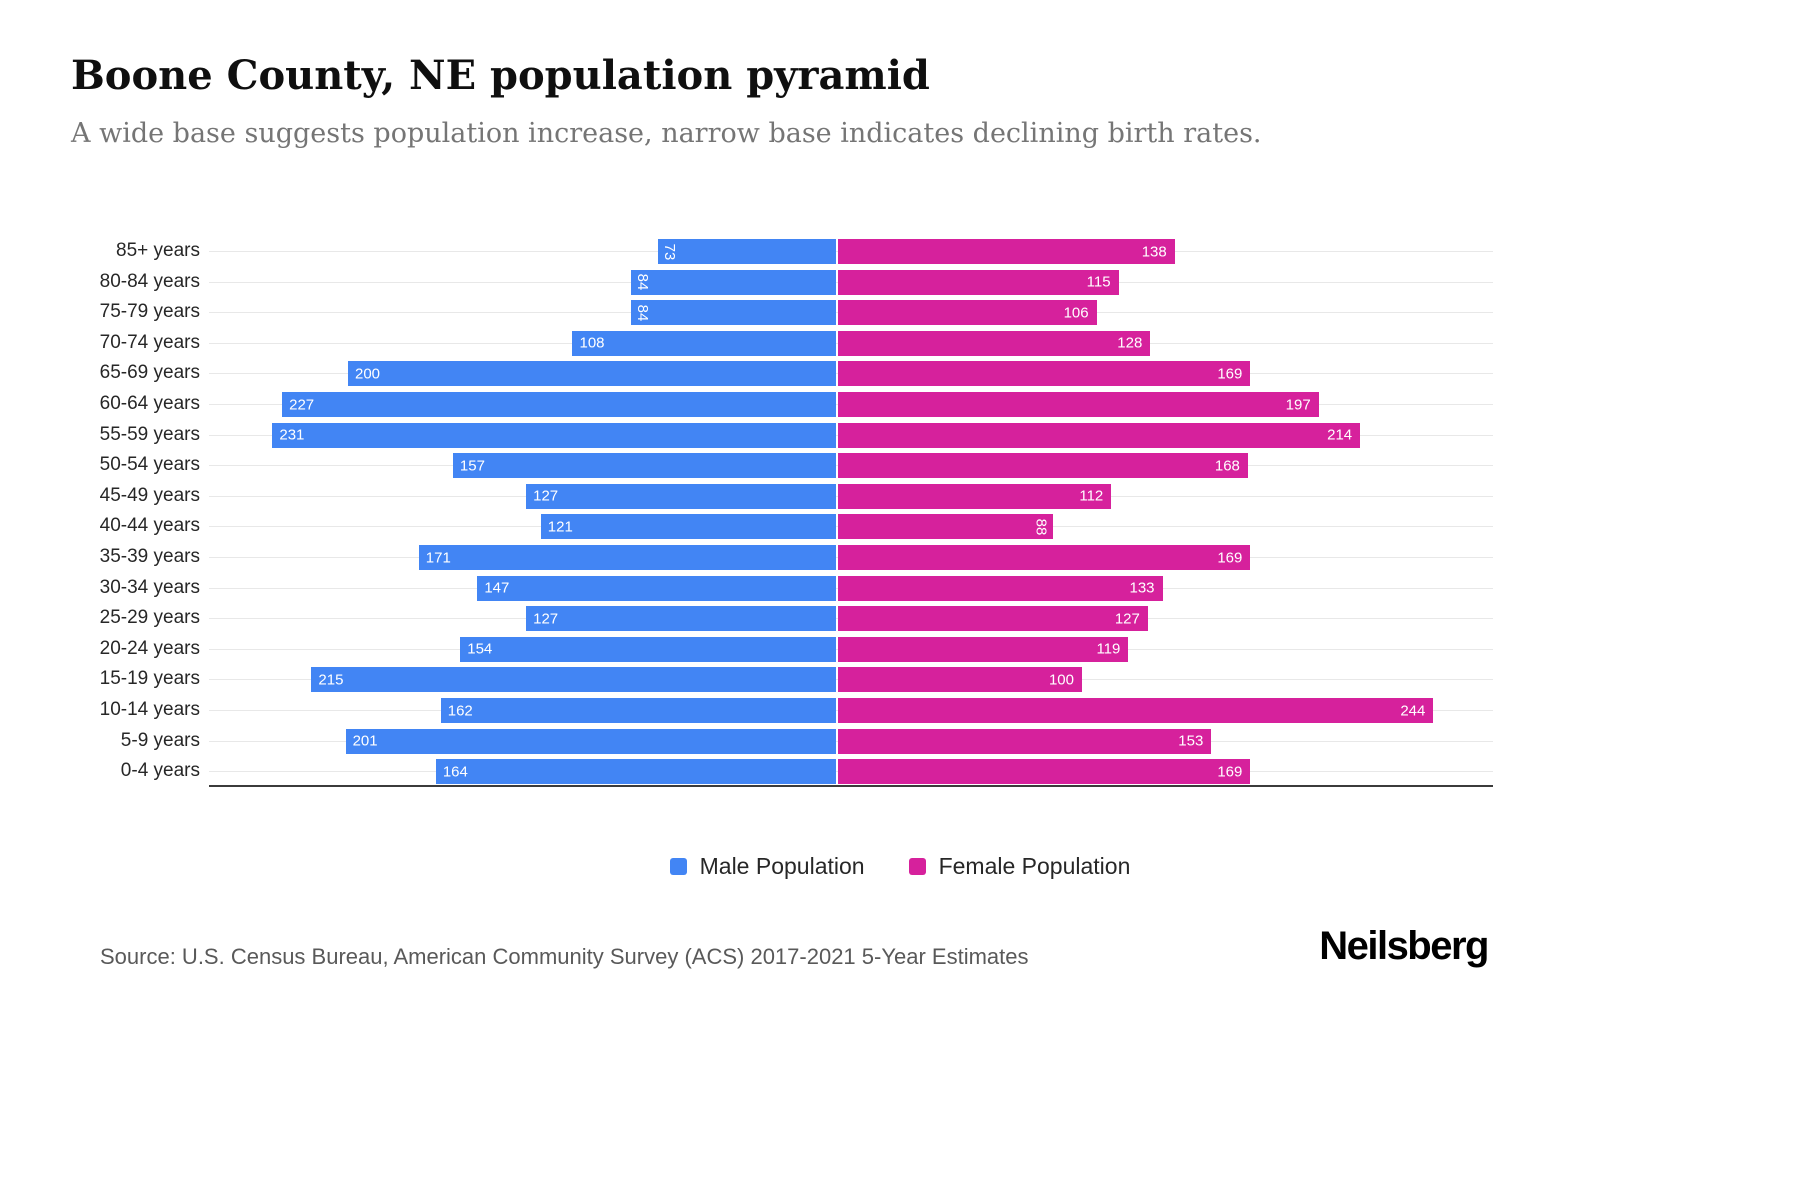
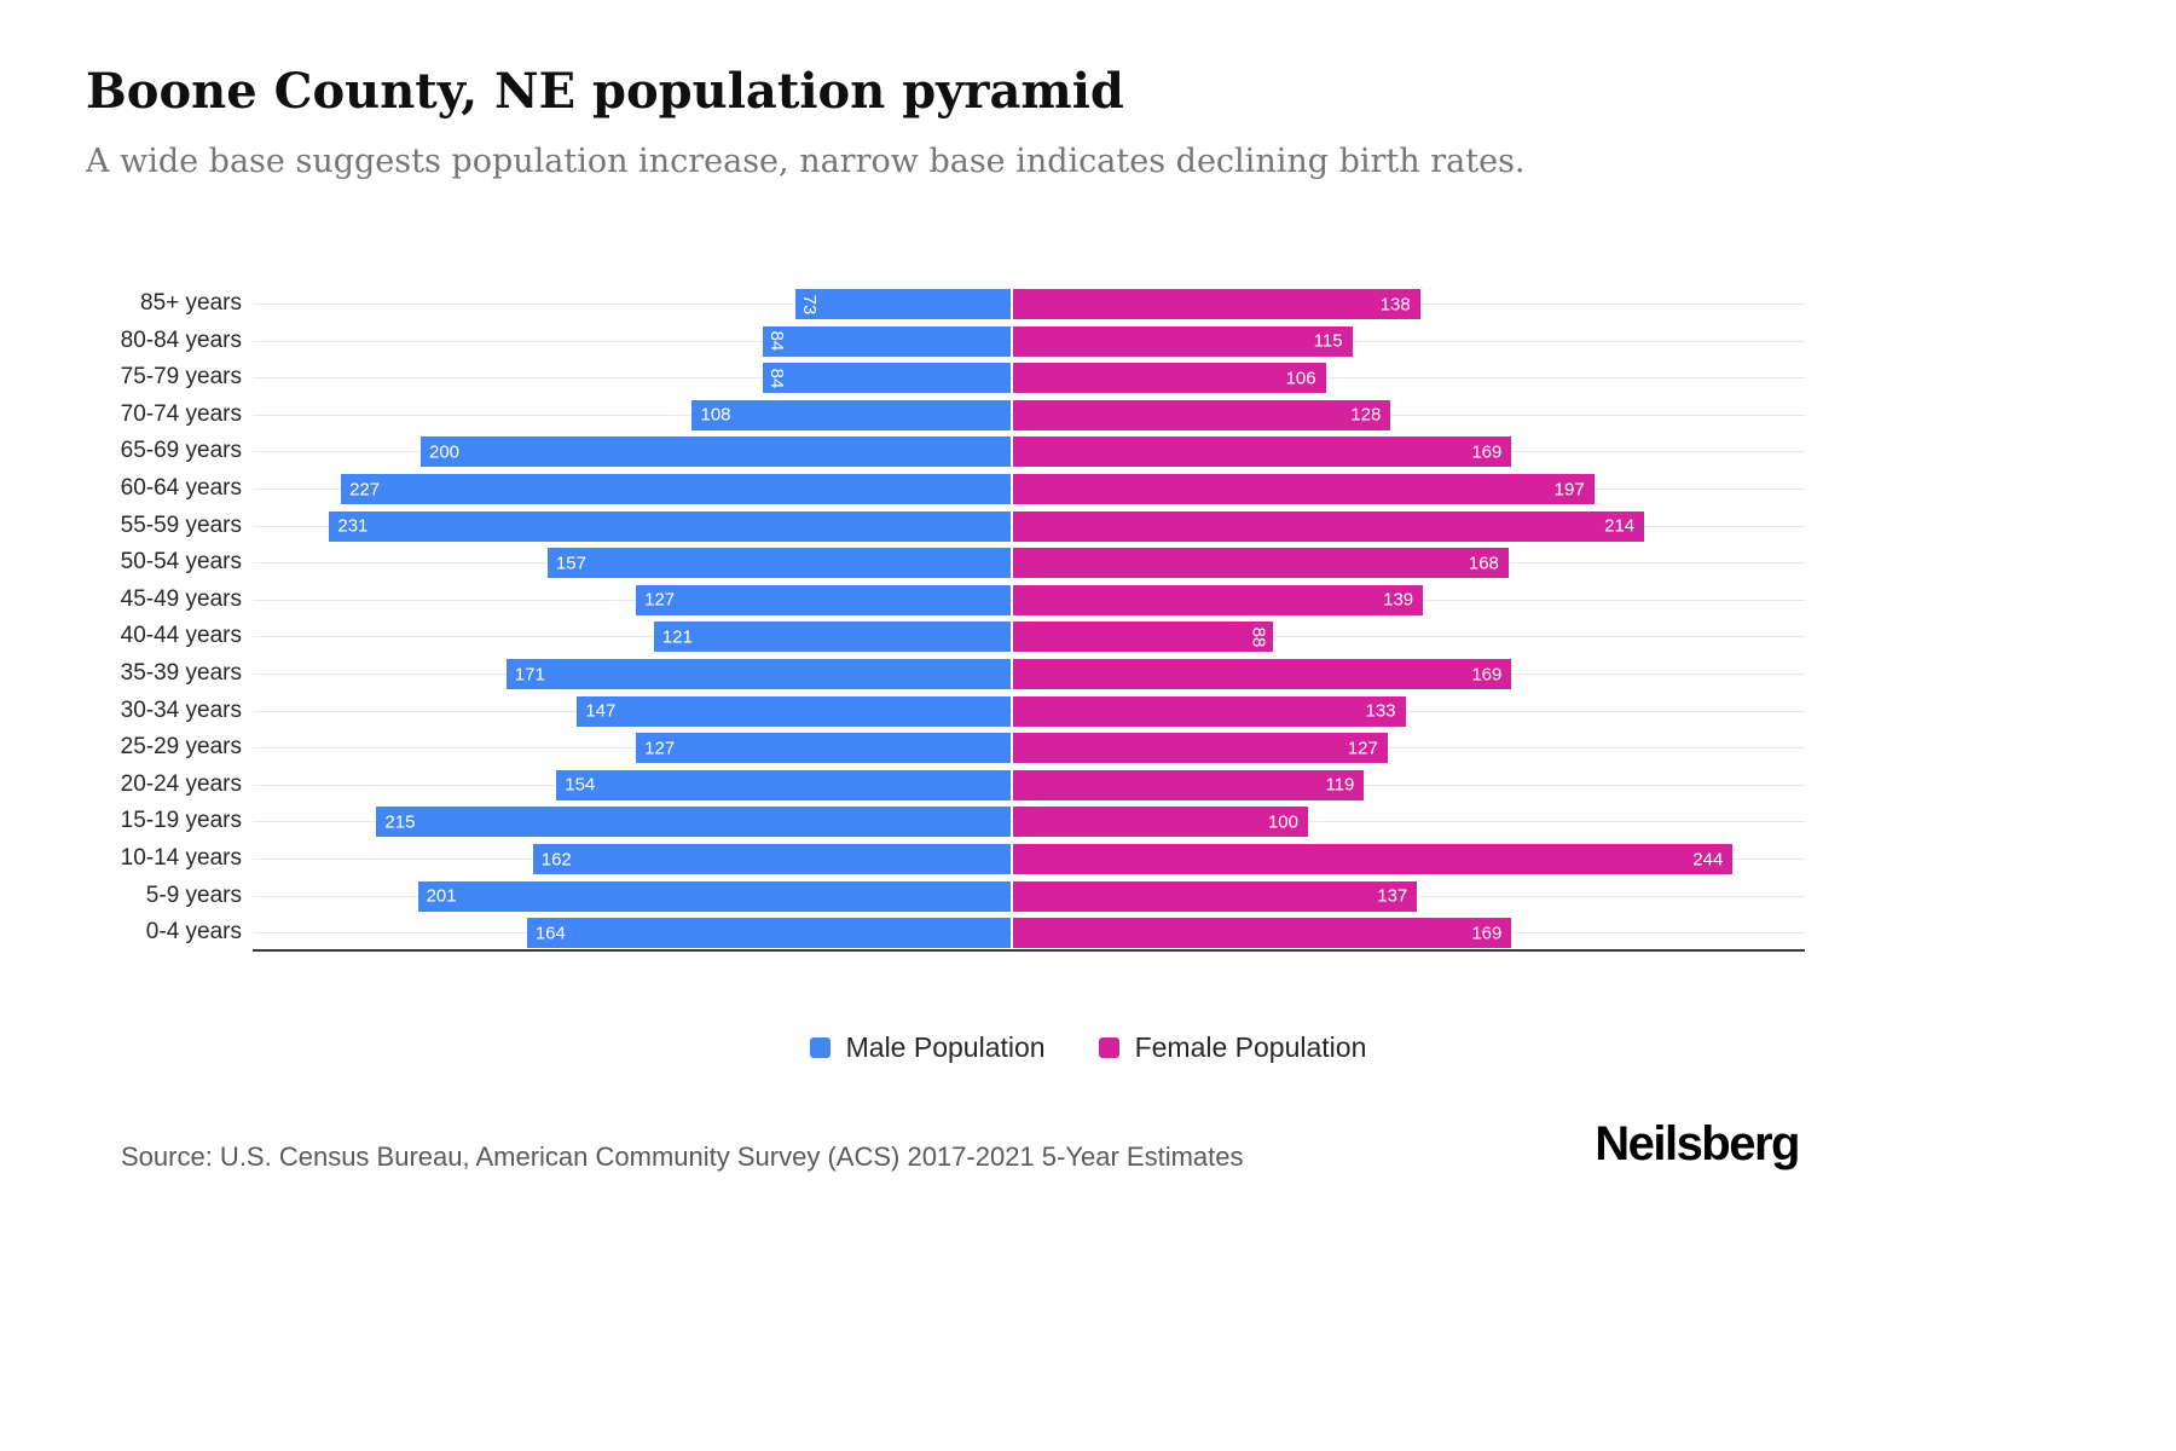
Female Population/45-49 years: 112 -> 139
Female Population/5-9 years: 153 -> 137
